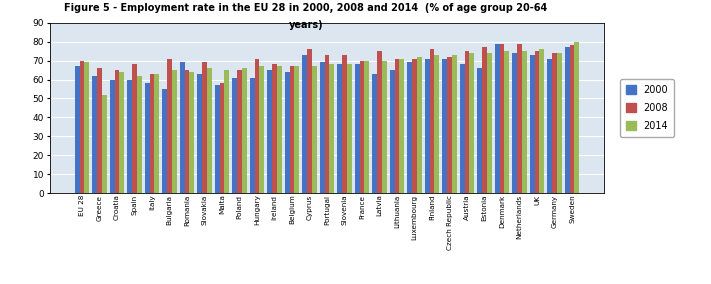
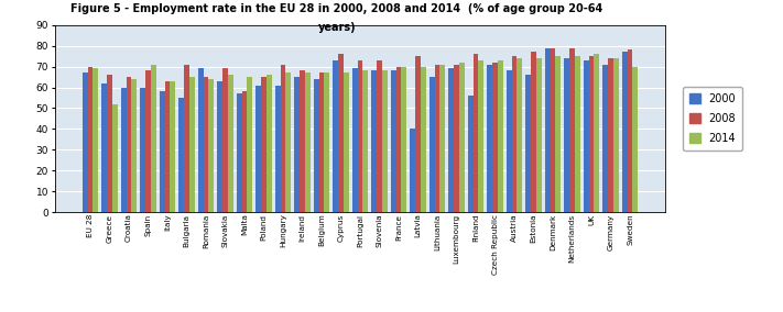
2014/Spain: 62 -> 71
2000/Latvia: 63 -> 40
2000/Finland: 71 -> 56
2014/Sweden: 80 -> 70
